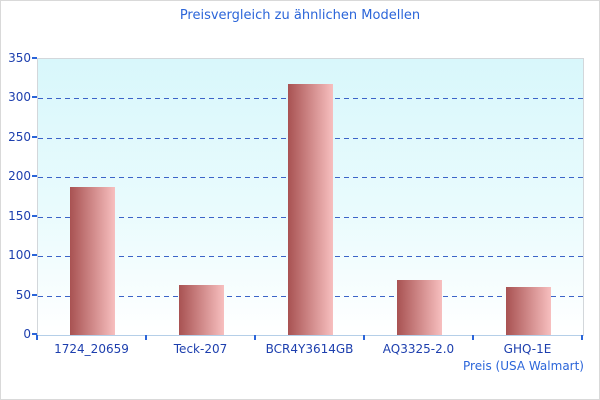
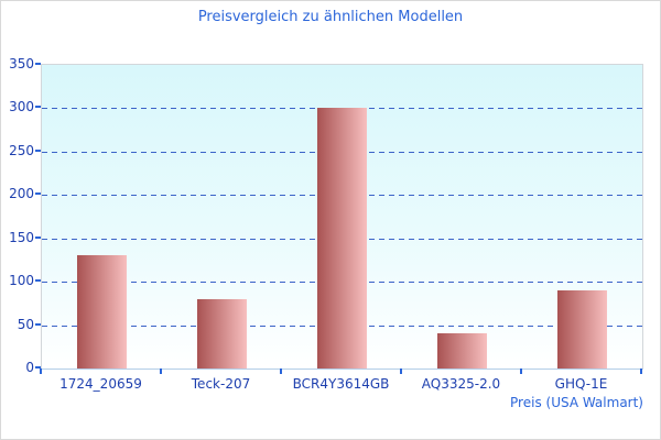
1724_20659: 190 -> 130
Teck-207: 60 -> 80
BCR4Y3614GB: 320 -> 300
AQ3325-2.0: 70 -> 40
GHQ-1E: 60 -> 90
